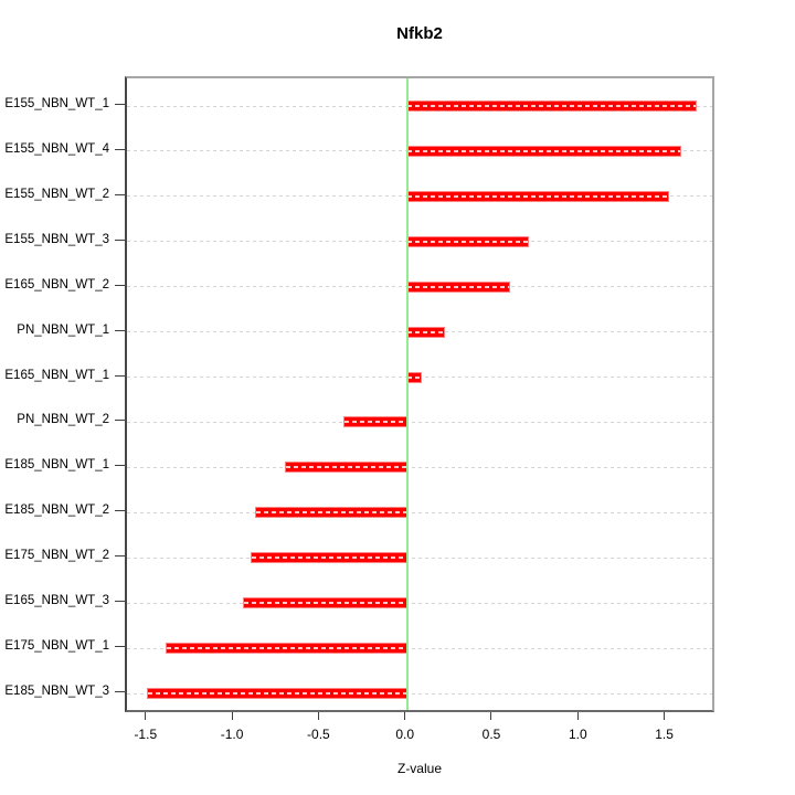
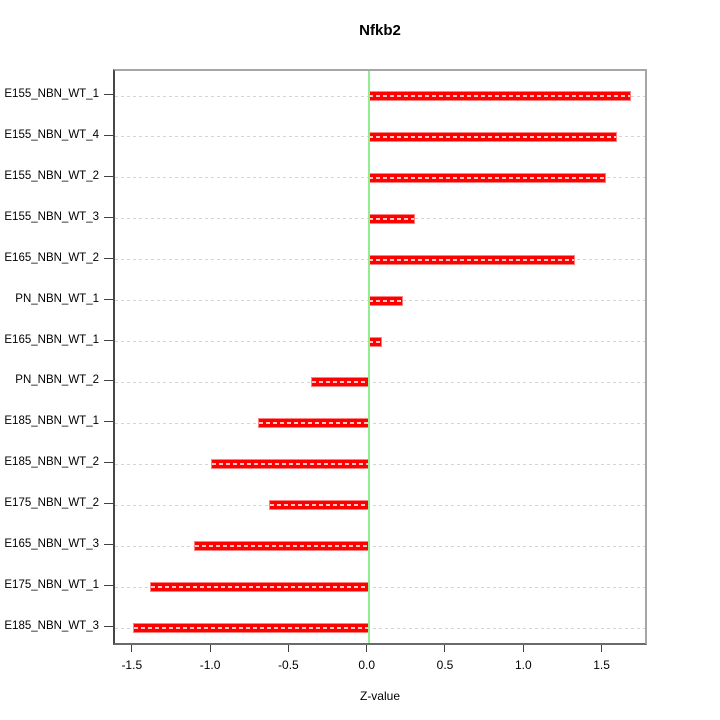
E155_NBN_WT_3: 0.70 -> 0.29
E165_NBN_WT_2: 0.59 -> 1.31
E185_NBN_WT_2: -0.87 -> -1.00
E175_NBN_WT_2: -0.90 -> -0.63
E165_NBN_WT_3: -0.94 -> -1.11
